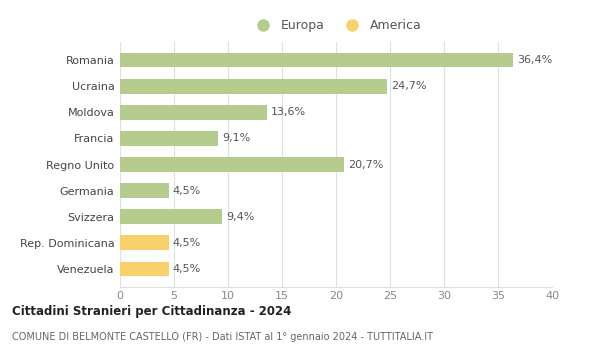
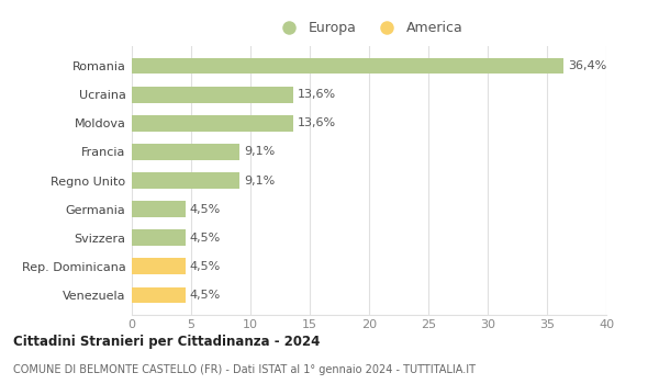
Ucraina: 24,7% -> 13,6%
Regno Unito: 20,7% -> 9,1%
Svizzera: 9,4% -> 4,5%
